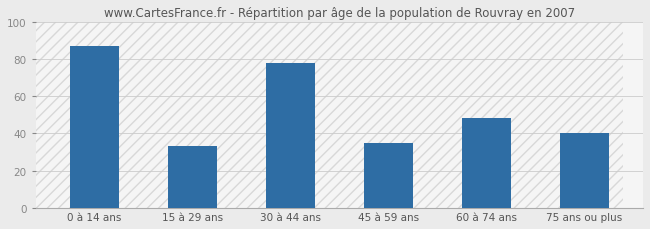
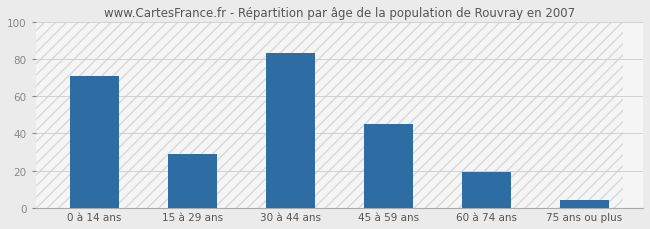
0 à 14 ans: 87 -> 71
15 à 29 ans: 33 -> 29
30 à 44 ans: 78 -> 83
45 à 59 ans: 35 -> 45
60 à 74 ans: 48 -> 19
75 ans ou plus: 40 -> 4
